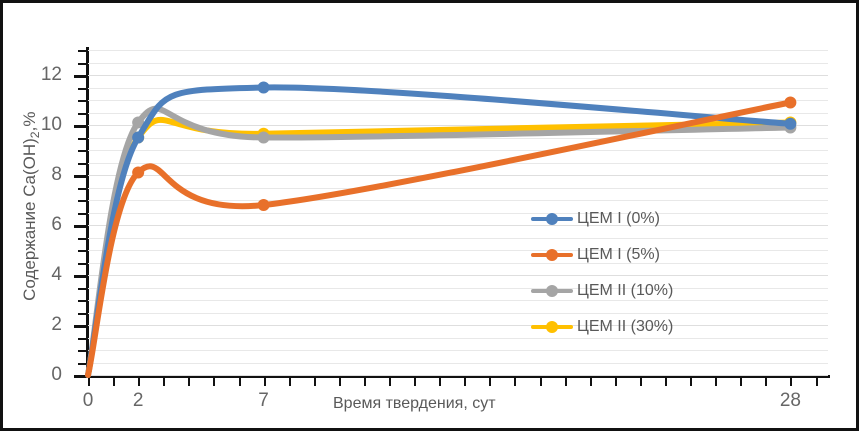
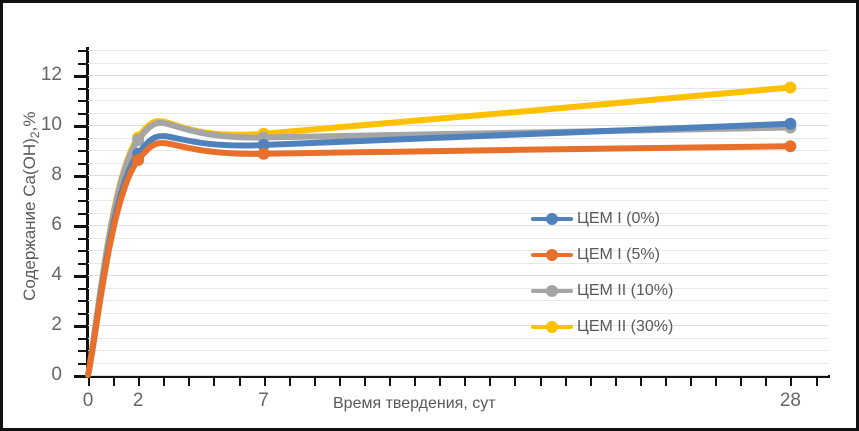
ЦЕМ I (0%)/2: 9.5 -> 8.8
ЦЕМ I (5%)/2: 8.1 -> 8.6
ЦЕМ II (10%)/2: 10.1 -> 9.4
ЦЕМ I (0%)/7: 11.5 -> 9.2
ЦЕМ I (5%)/7: 6.8 -> 8.8
ЦЕМ I (5%)/28: 10.9 -> 9.2
ЦЕМ II (30%)/28: 10.1 -> 11.5
